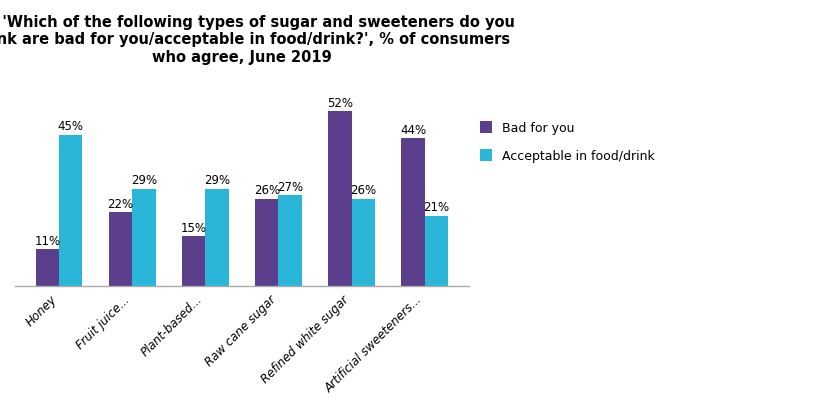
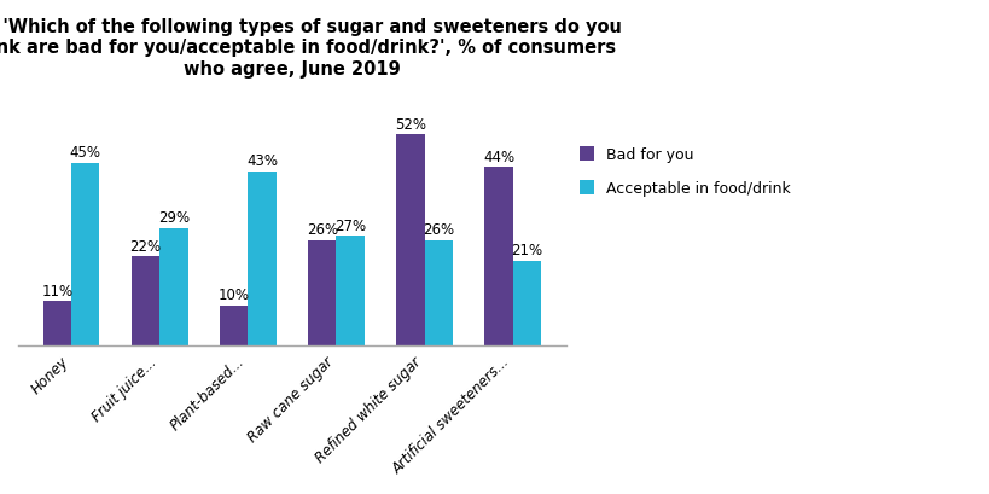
Bad for you/Plant-based...: 15% -> 10%
Acceptable in food/drink/Plant-based...: 29% -> 43%
